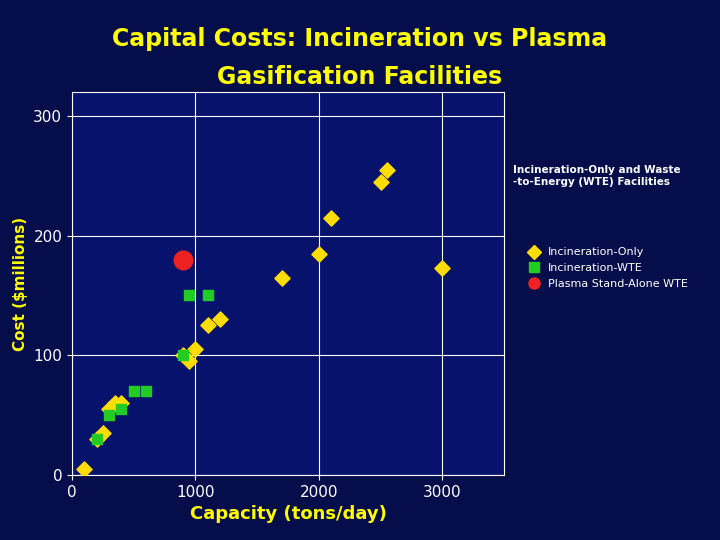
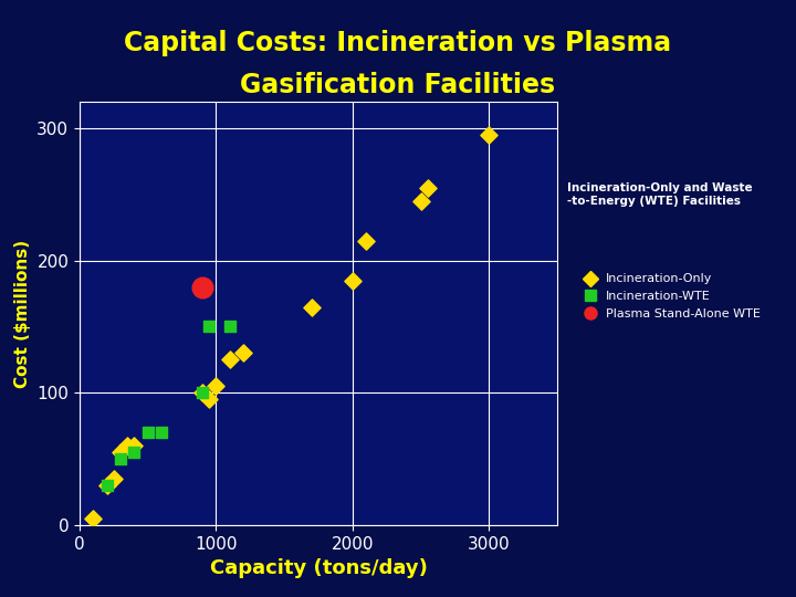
Incineration-Only/3000: 173 -> 295
